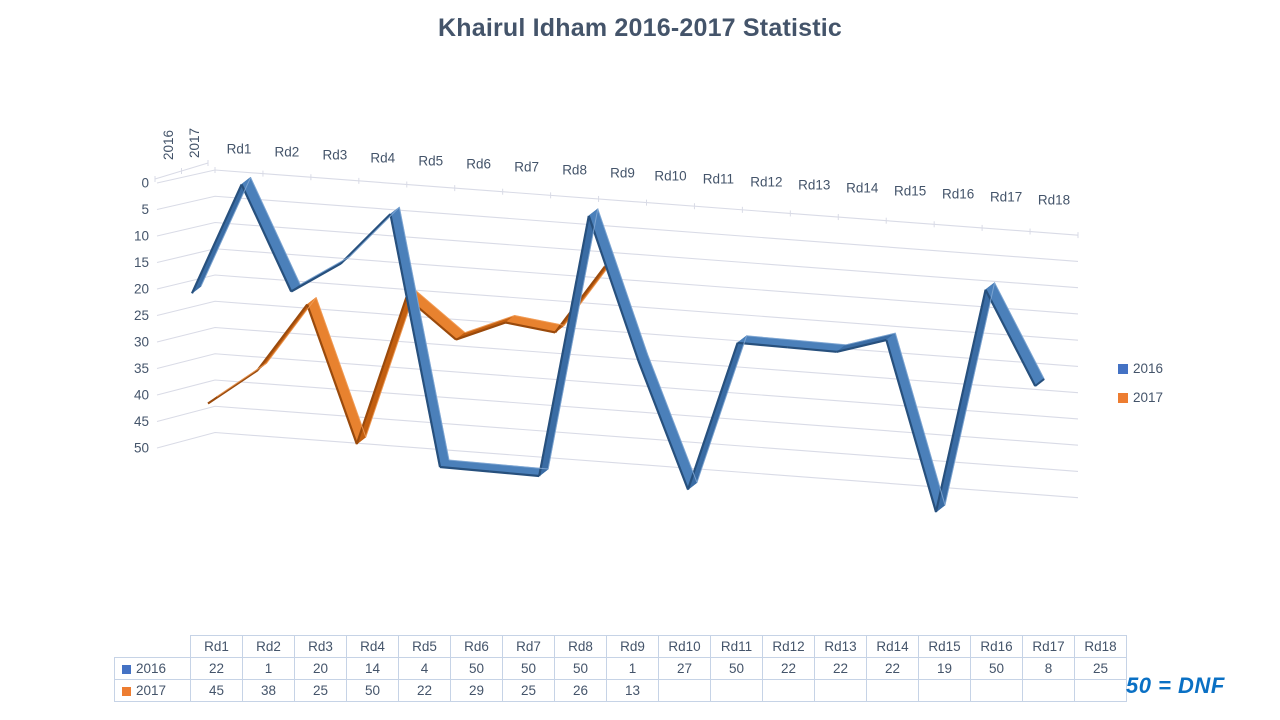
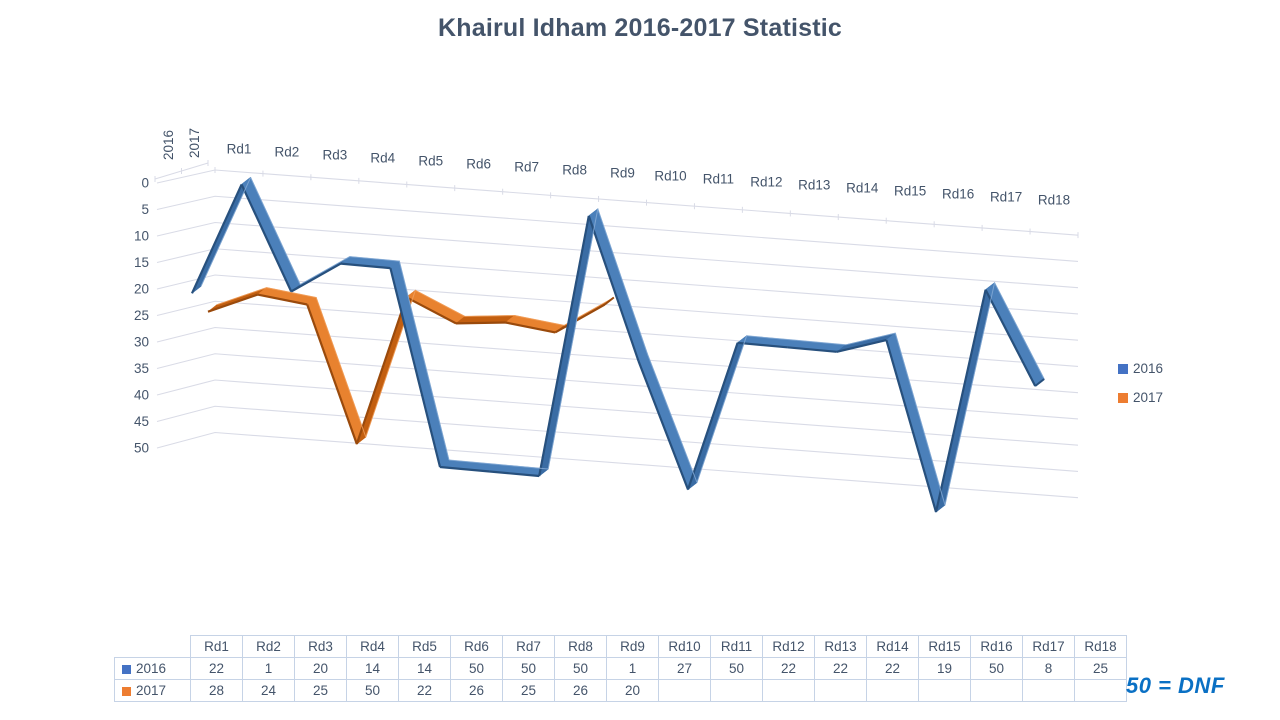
2017/Rd1: 45 -> 28
2017/Rd2: 38 -> 24
2016/Rd5: 4 -> 14
2017/Rd6: 29 -> 26
2017/Rd9: 13 -> 20
